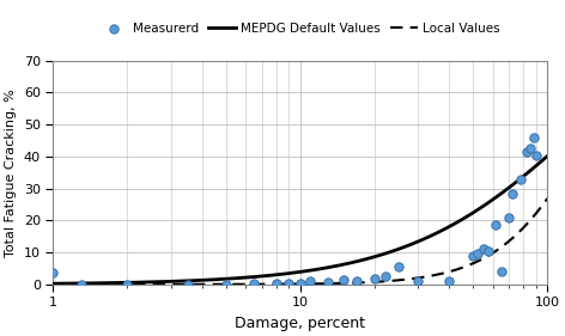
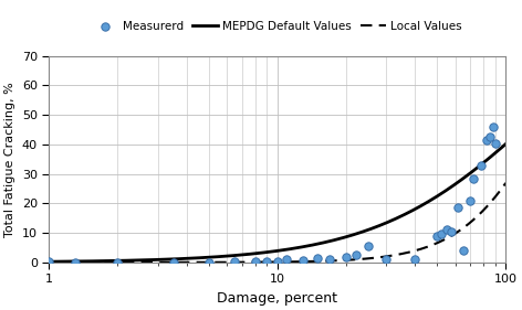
Measurerd/1: 3.5 -> 0.3
